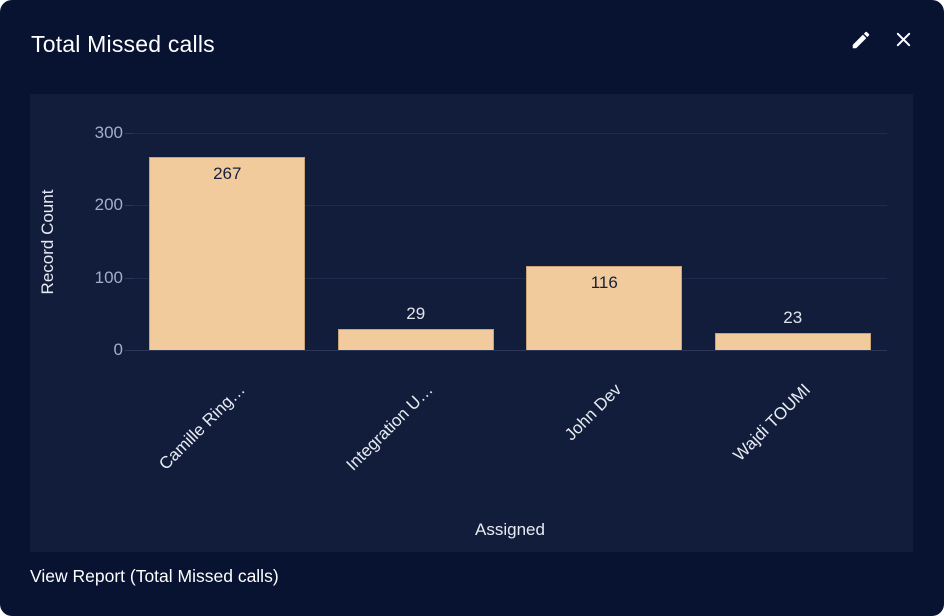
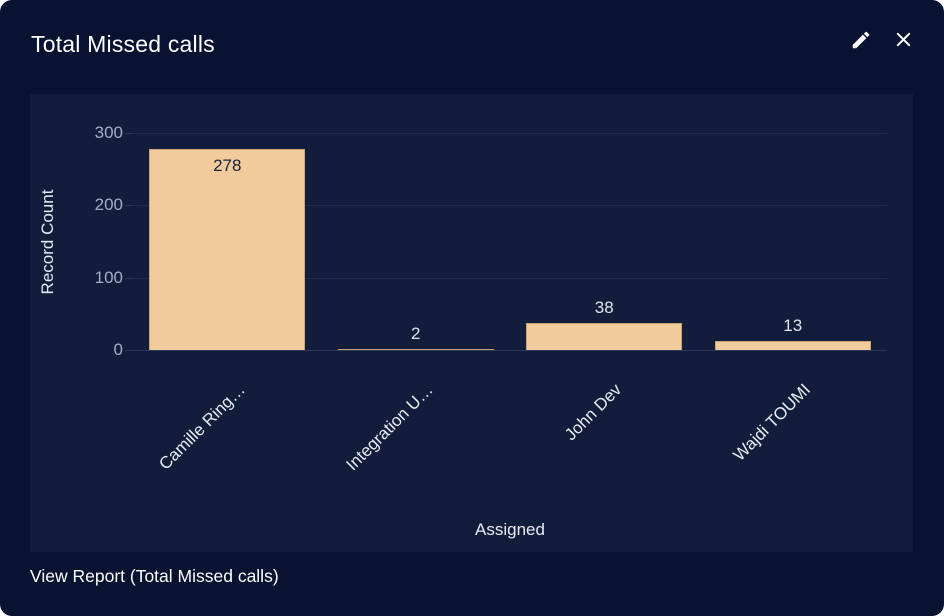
Camille Ring…: 267 -> 278
Integration U…: 29 -> 2
John Dev: 116 -> 38
Wajdi TOUMI: 23 -> 13
